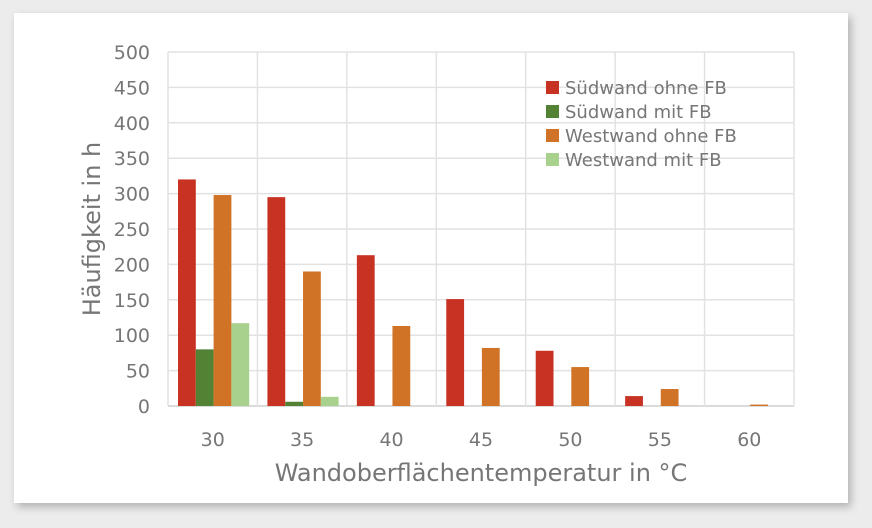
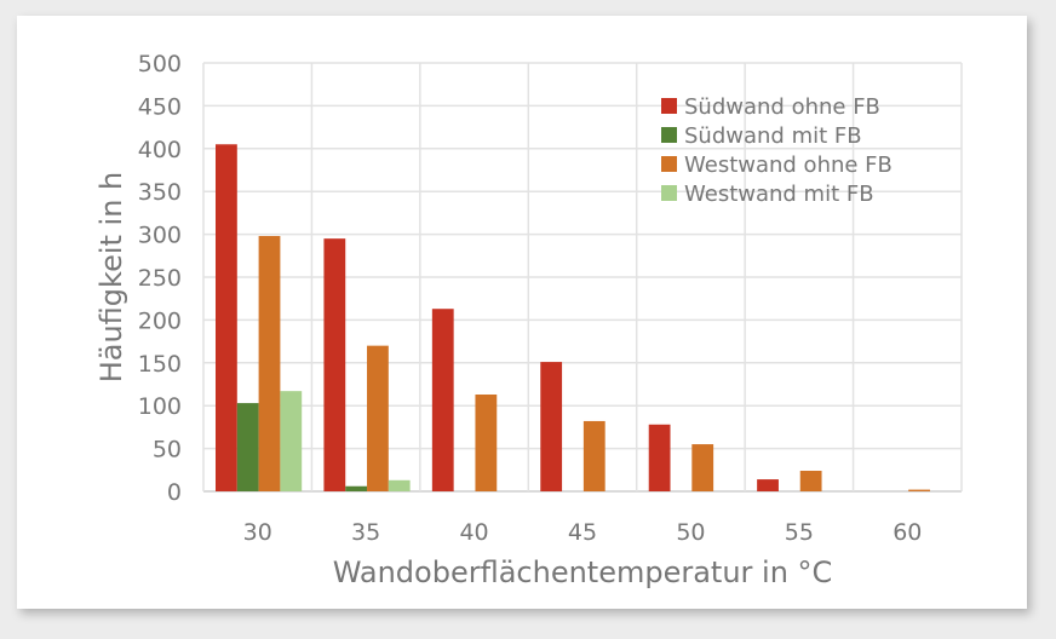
Südwand ohne FB/30: 320 -> 400
Südwand mit FB/30: 80 -> 100
Westwand ohne FB/35: 190 -> 170
